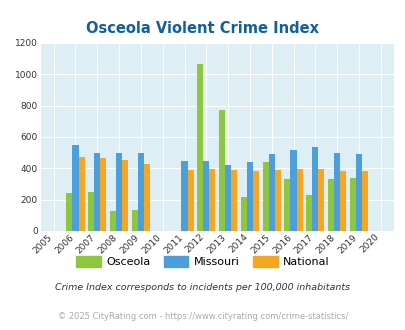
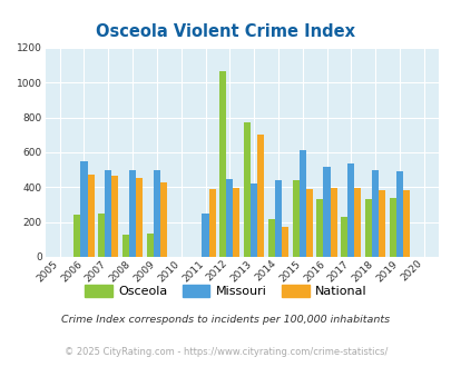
Missouri/2011: 440 -> 250
National/2013: 390 -> 700
National/2014: 380 -> 170
Missouri/2015: 490 -> 610
